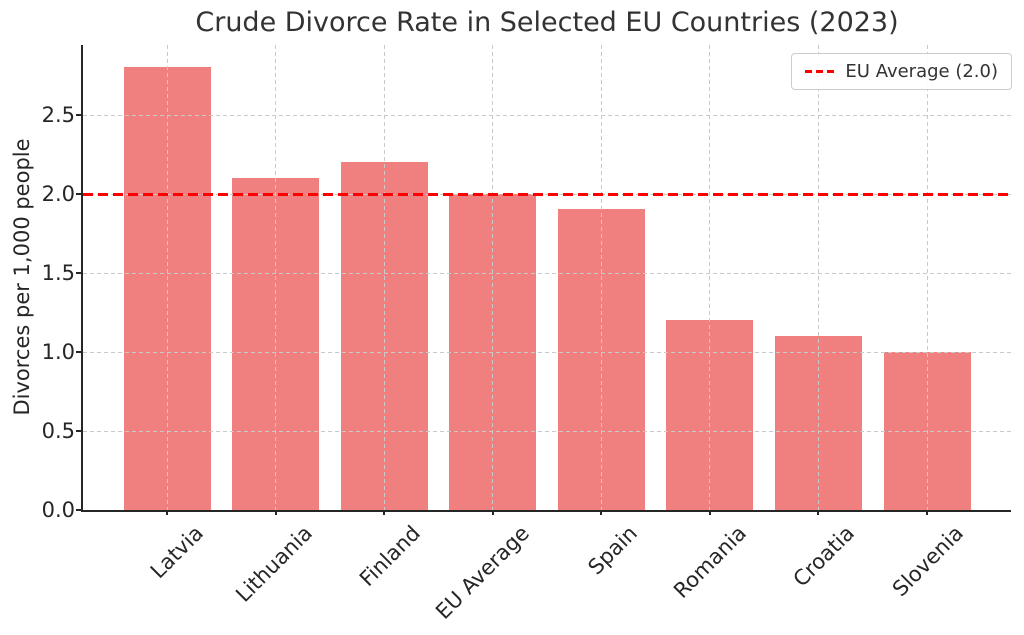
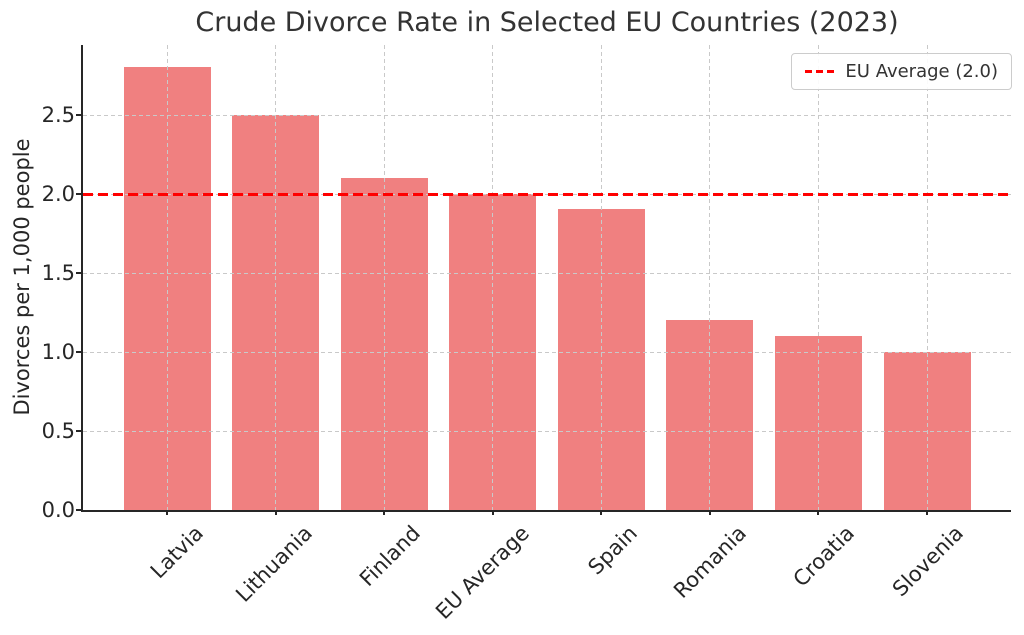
Lithuania: 2.1 -> 2.5
Finland: 2.2 -> 2.1
